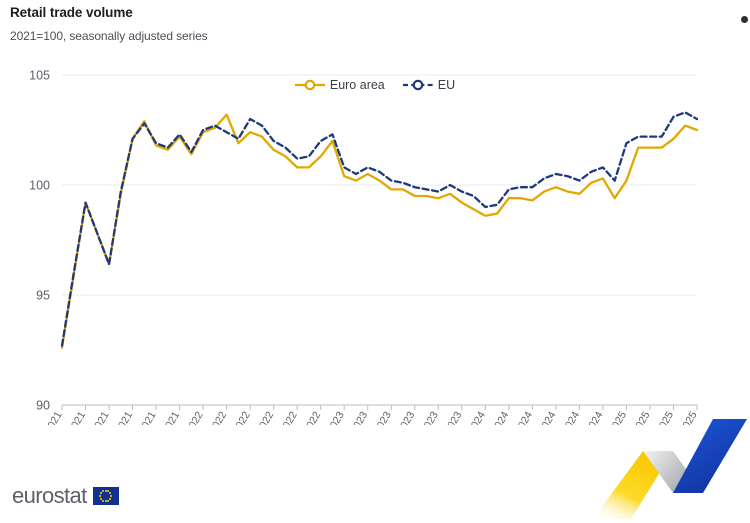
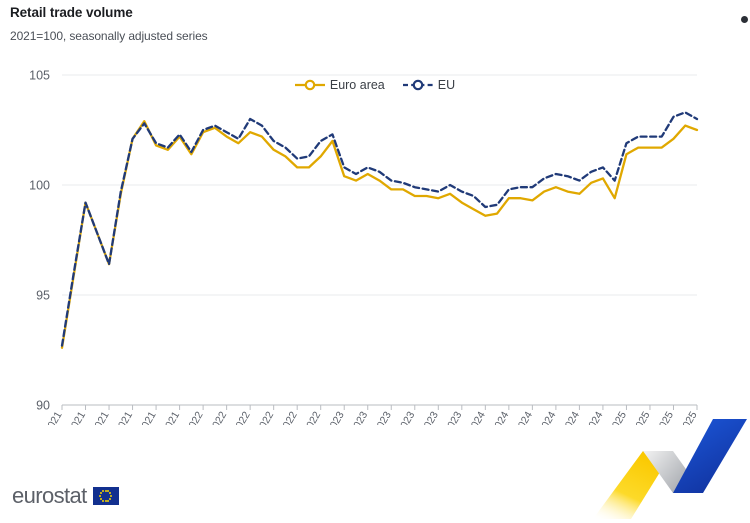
Euro area/03-2022: 103.2 -> 102.2
Euro area/01-2025: 100.2 -> 101.4
